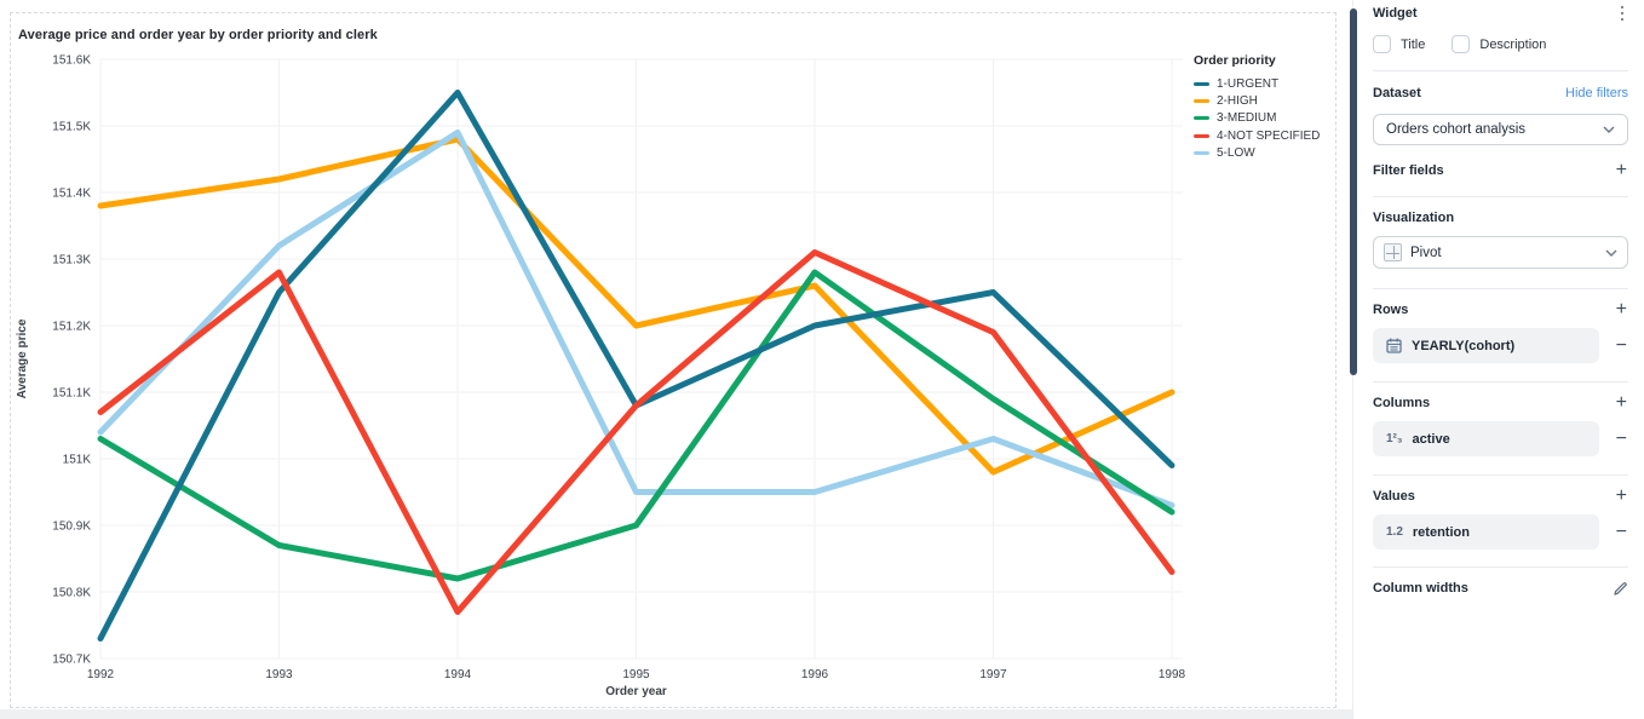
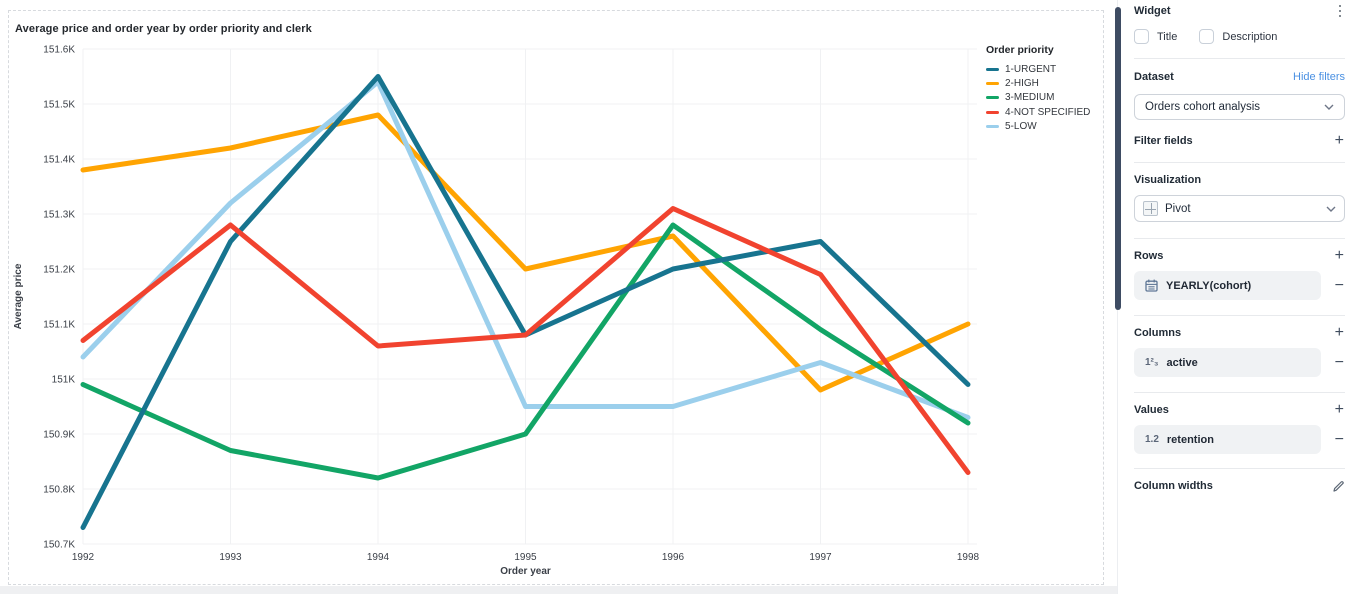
3-MEDIUM/1992: 151.03K -> 150.99K
4-NOT SPECIFIED/1994: 150.77K -> 151.06K
5-LOW/1994: 151.49K -> 151.54K
